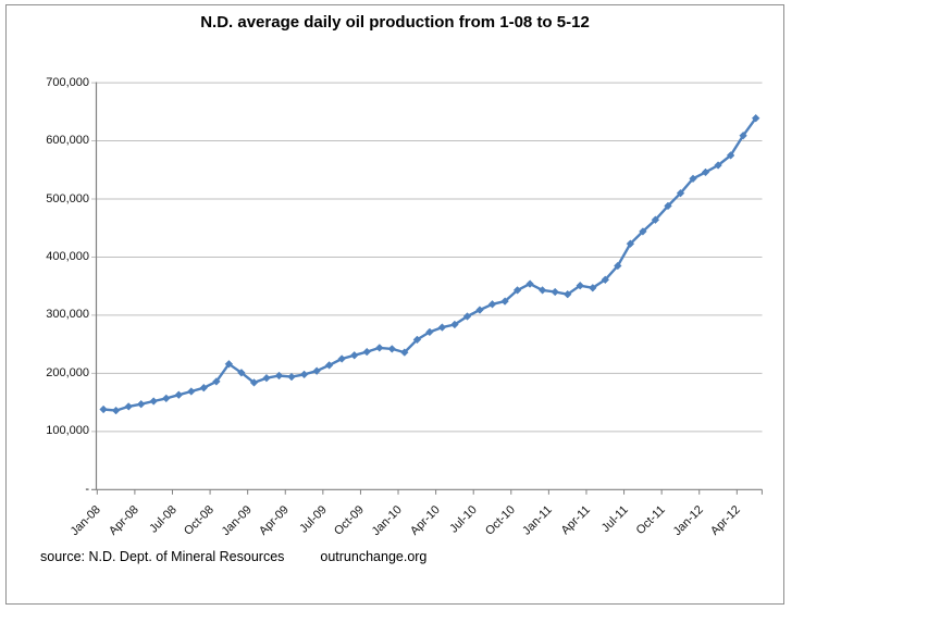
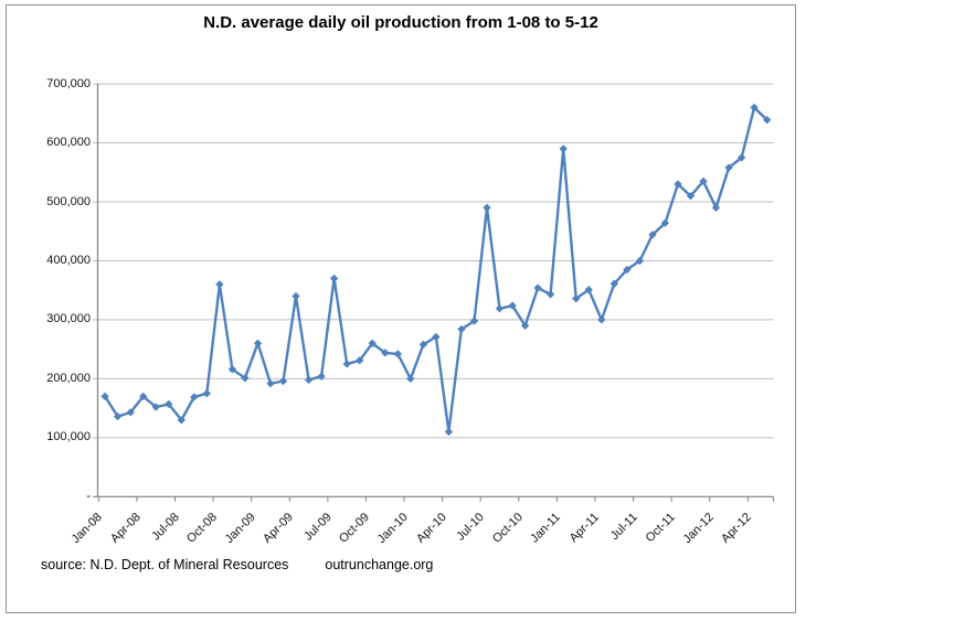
Jan-08: 140000 -> 170000
Apr-08: 150000 -> 170000
Jul-08: 160000 -> 130000
Oct-08: 190000 -> 360000
Jan-09: 180000 -> 260000
Apr-09: 190000 -> 340000
Jul-09: 210000 -> 370000
Oct-09: 240000 -> 260000
Jan-10: 240000 -> 200000
Apr-10: 280000 -> 110000
Jul-10: 310000 -> 490000
Oct-10: 340000 -> 290000
Jan-11: 340000 -> 590000
Apr-11: 350000 -> 300000
Jul-11: 420000 -> 400000
Oct-11: 490000 -> 530000
Jan-12: 550000 -> 490000
Apr-12: 610000 -> 660000
